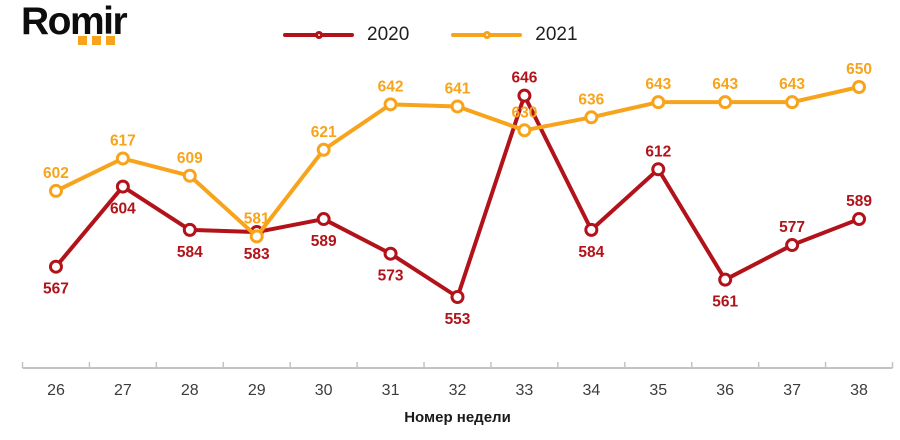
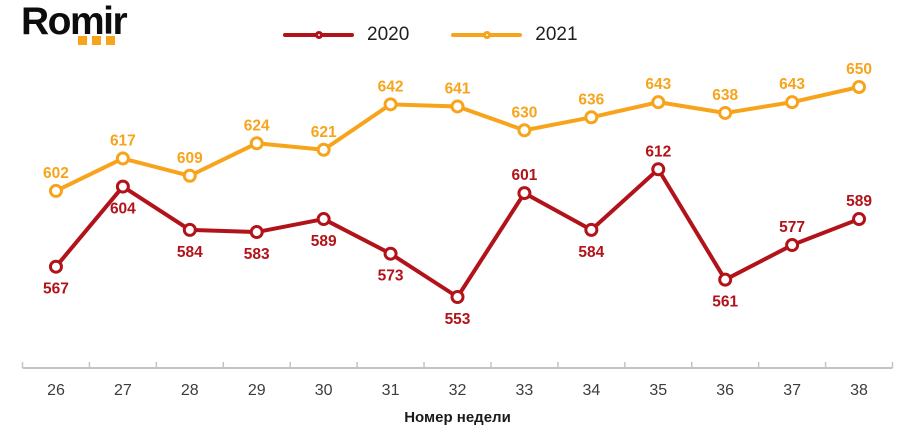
2021/29: 581 -> 624
2020/33: 646 -> 601
2021/36: 643 -> 638
